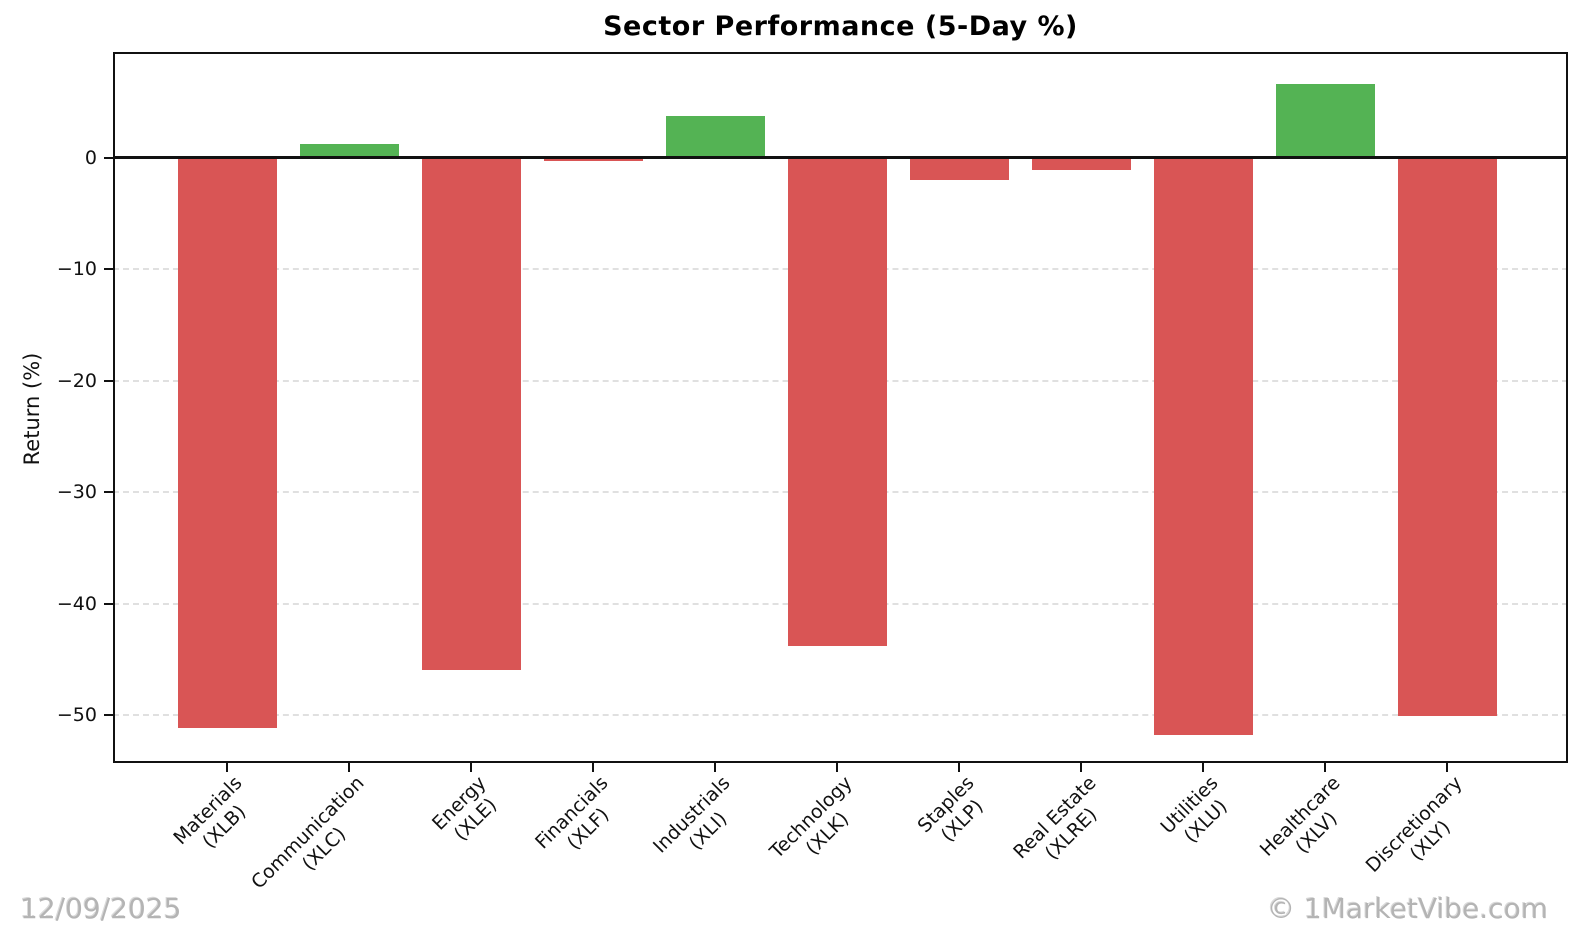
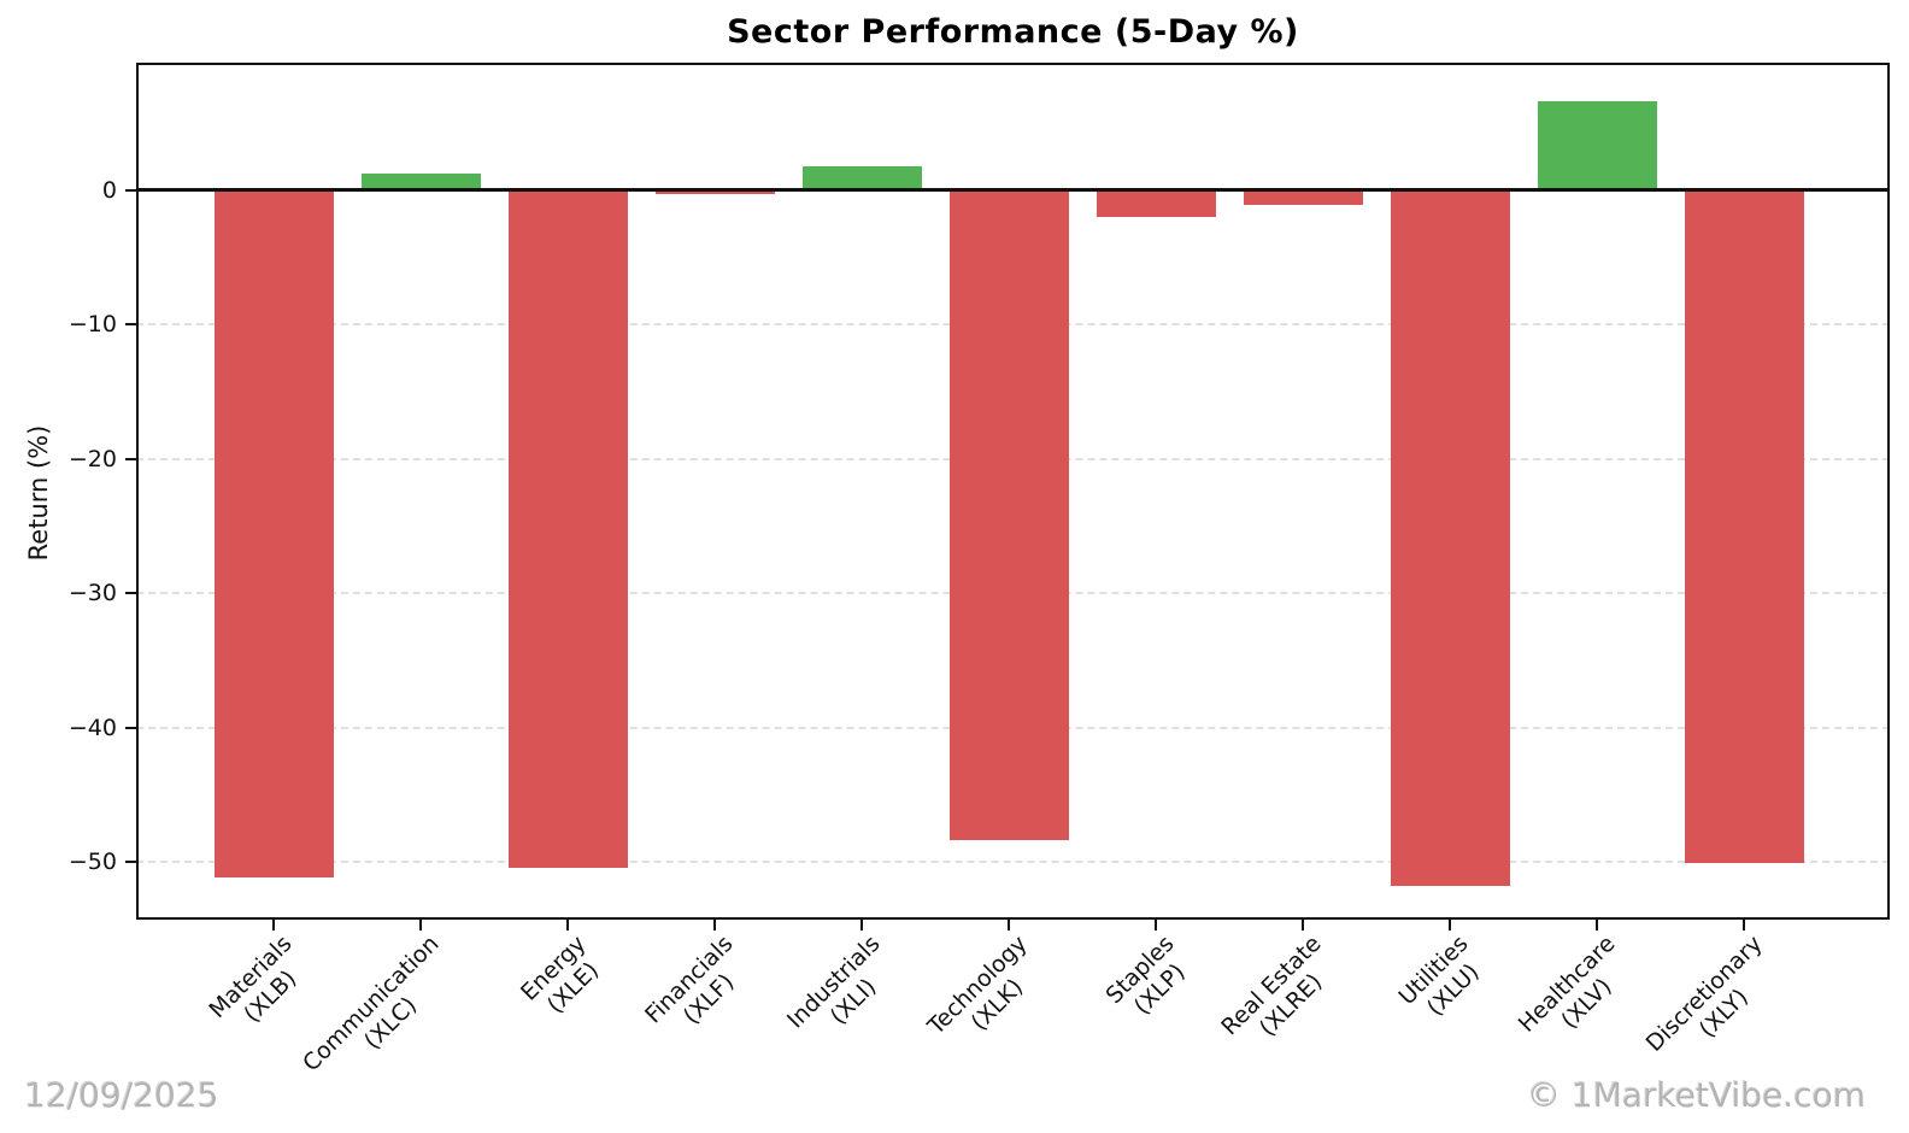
Energy: -46.0 -> -50.4
Industrials: 3.8 -> 1.8
Technology: -43.8 -> -48.4
